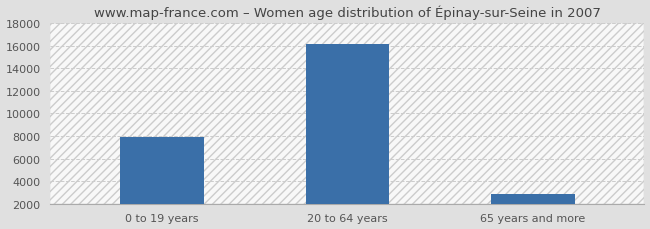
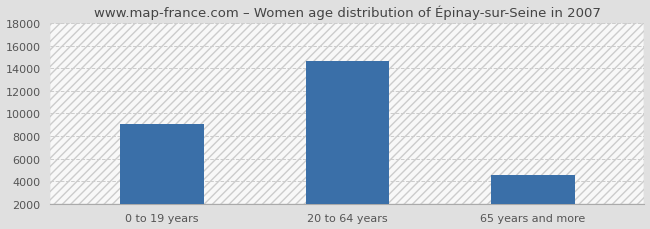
0 to 19 years: 7900 -> 9100
20 to 64 years: 16100 -> 14600
65 years and more: 2900 -> 4500
